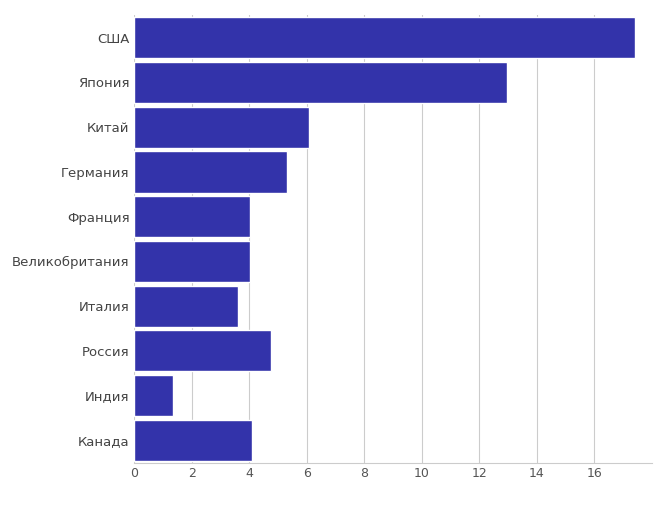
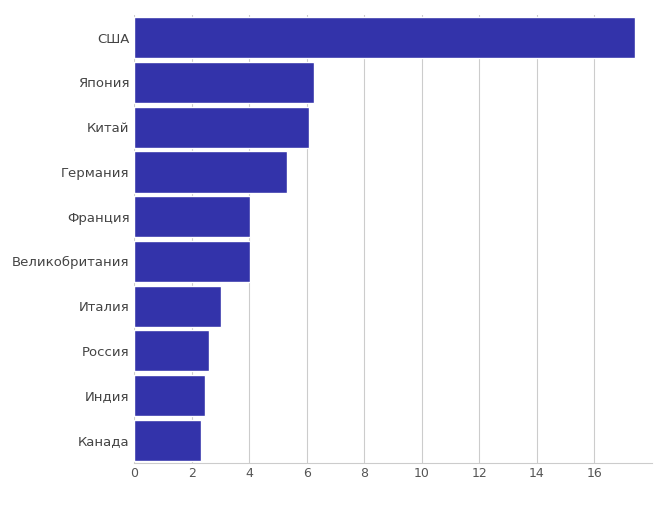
Япония: 12.95 -> 6.24
Италия: 3.60 -> 3.02
Россия: 4.75 -> 2.59
Индия: 1.35 -> 2.44
Канада: 4.10 -> 2.30
